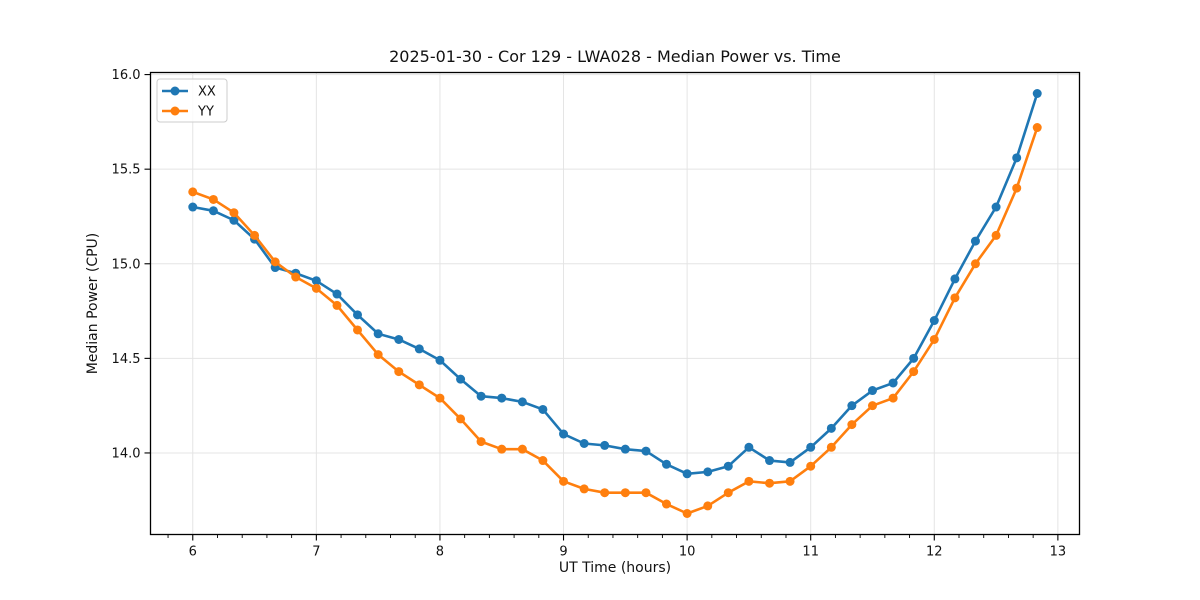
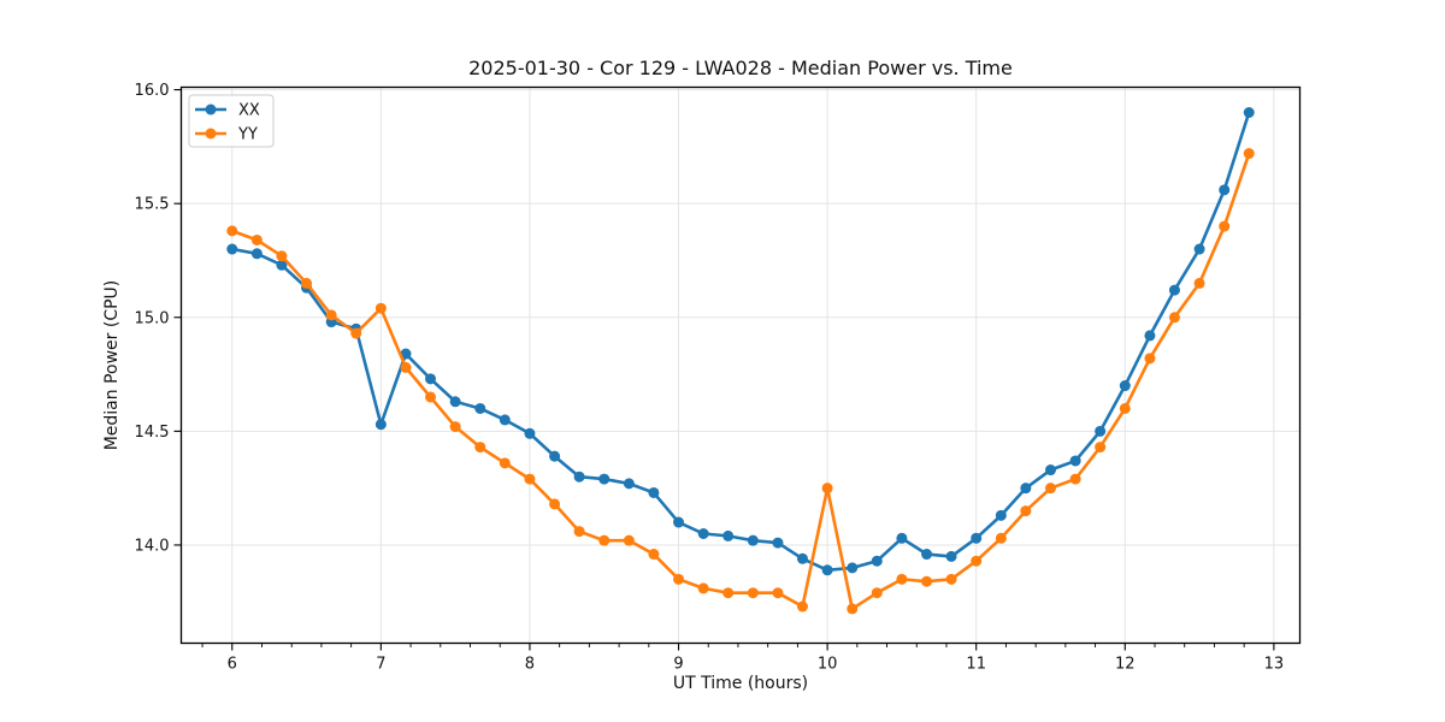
XX/7: 14.91 -> 14.53
YY/7: 14.87 -> 15.04
YY/10: 13.68 -> 14.25
